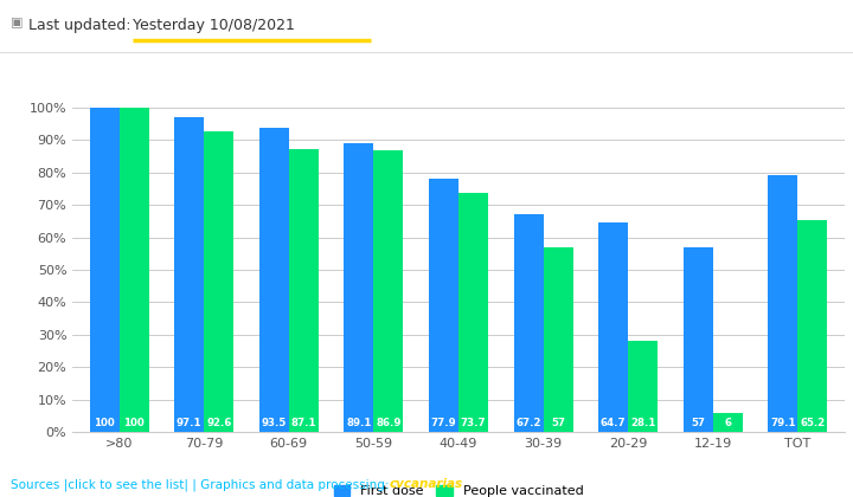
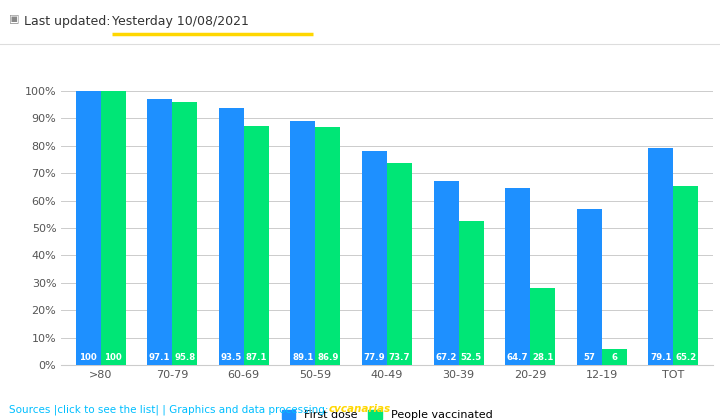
People vaccinated/70-79: 92.6 -> 95.8
People vaccinated/30-39: 57 -> 52.5
